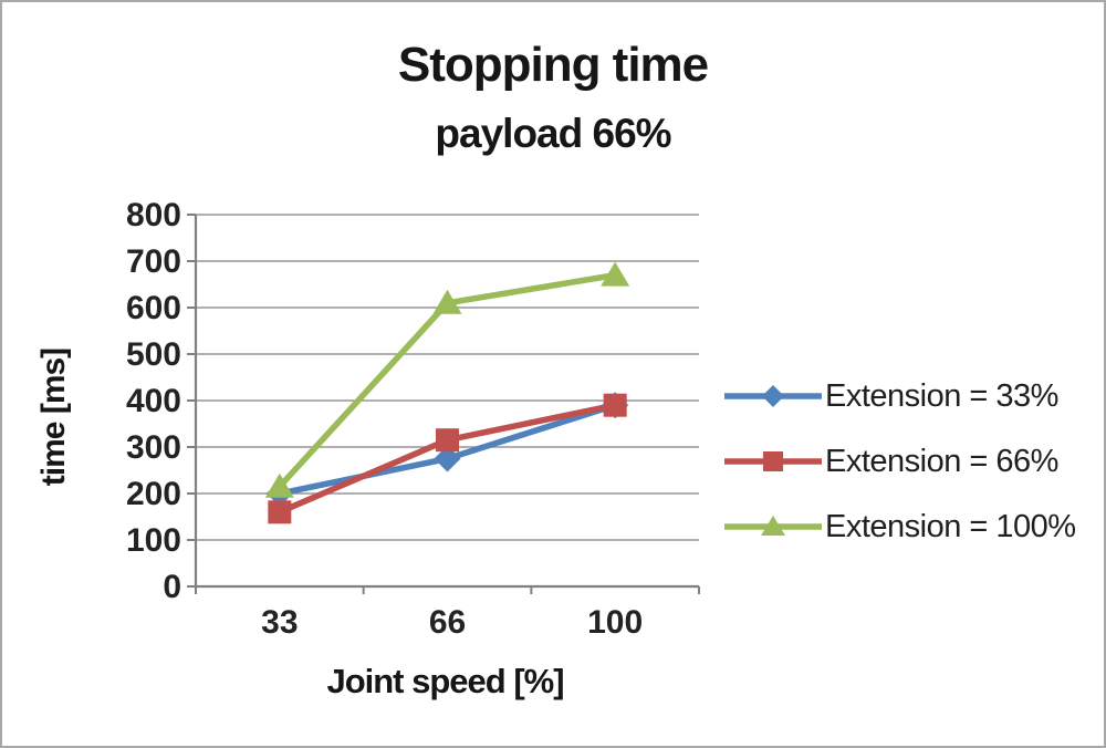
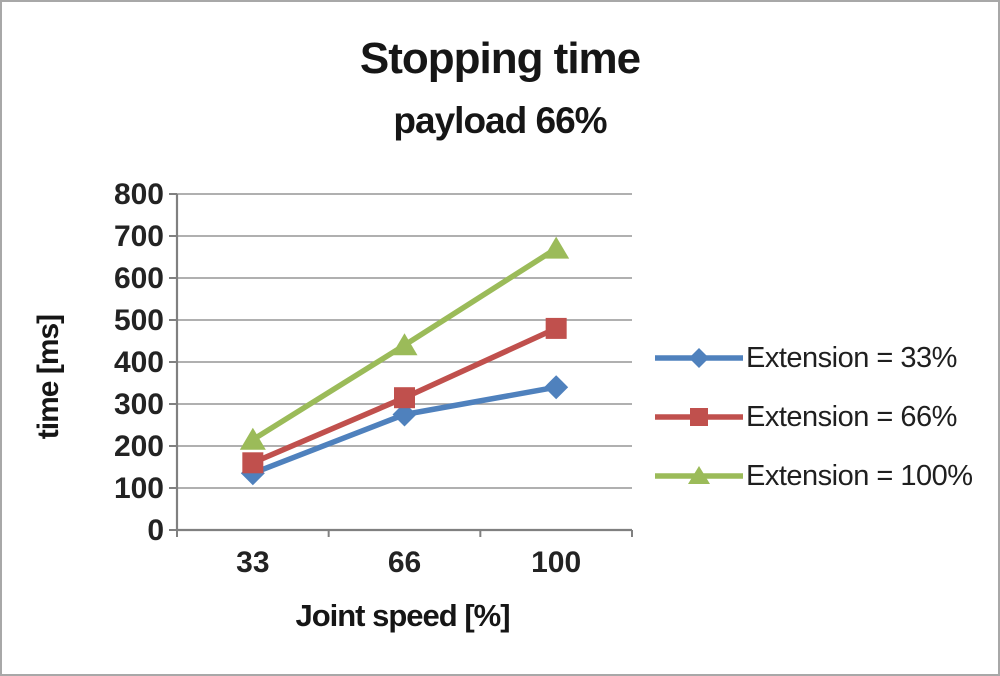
Extension = 33%/33: 200 -> 140
Extension = 100%/66: 610 -> 440
Extension = 33%/100: 390 -> 340
Extension = 66%/100: 390 -> 480
